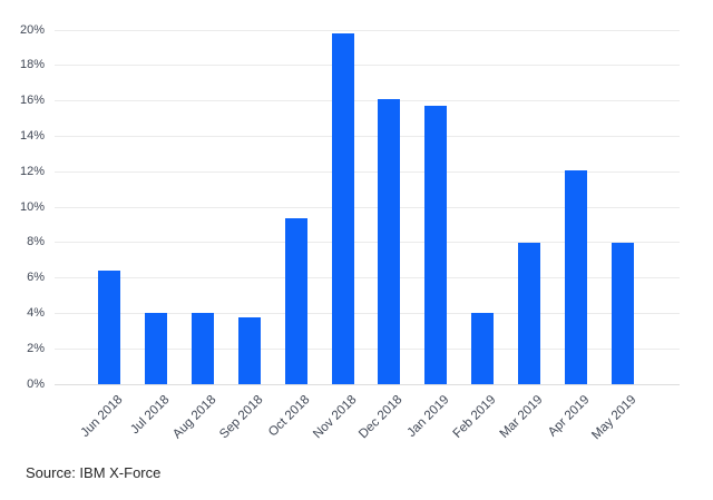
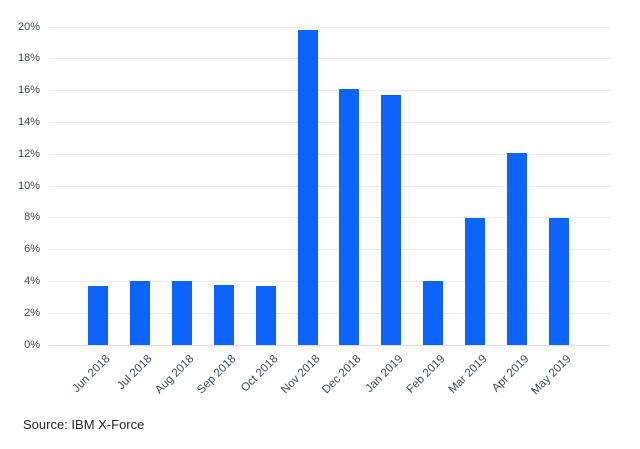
Jun 2018: 6.4% -> 3.7%
Oct 2018: 9.4% -> 3.7%
